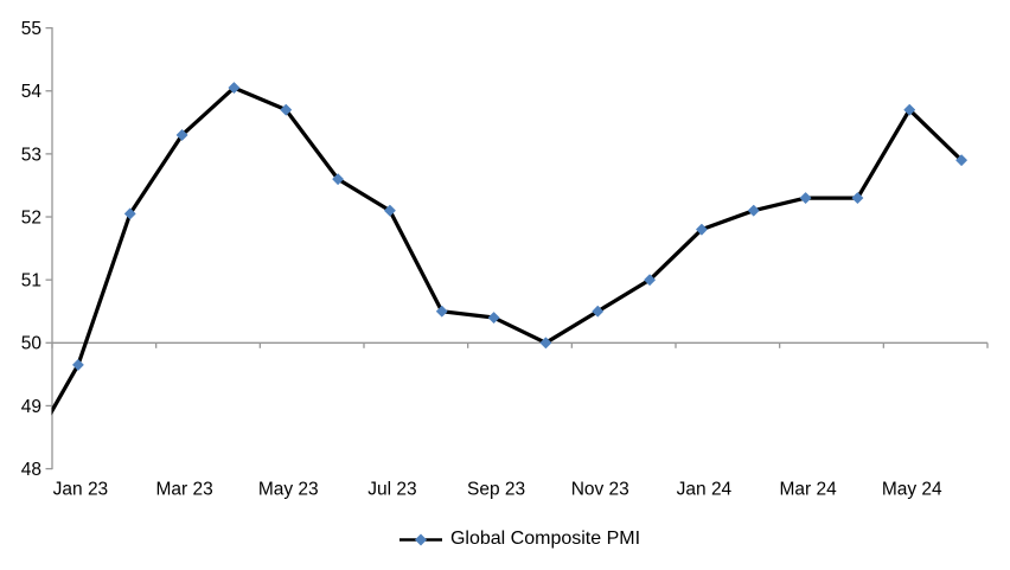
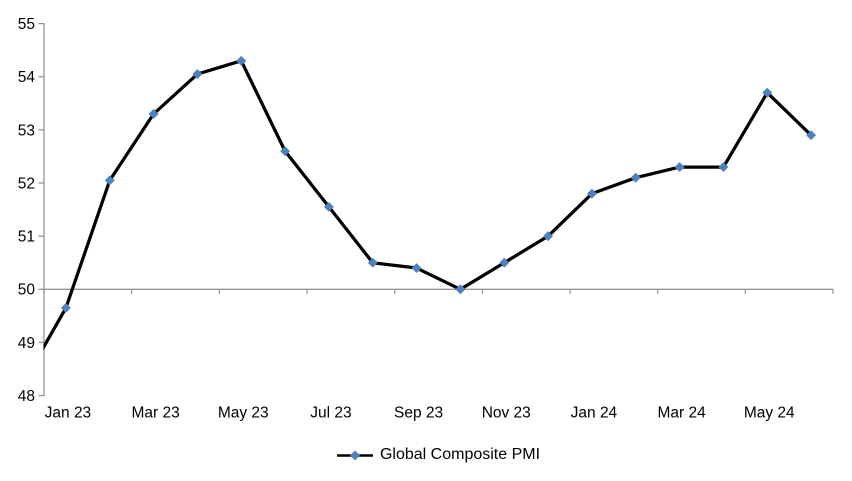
May 23: 53.7 -> 54.3
Jul 23: 52.1 -> 51.5
